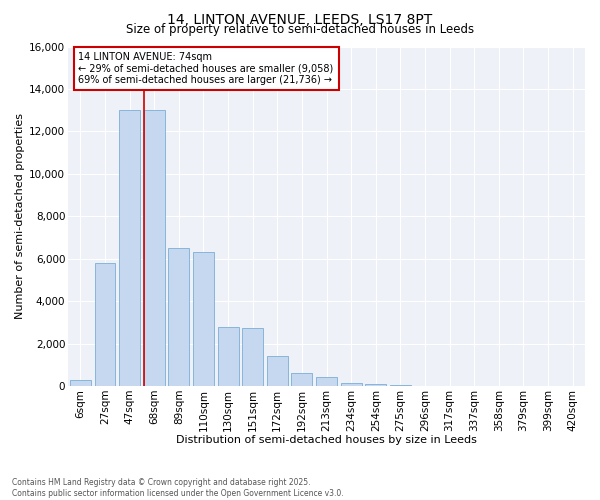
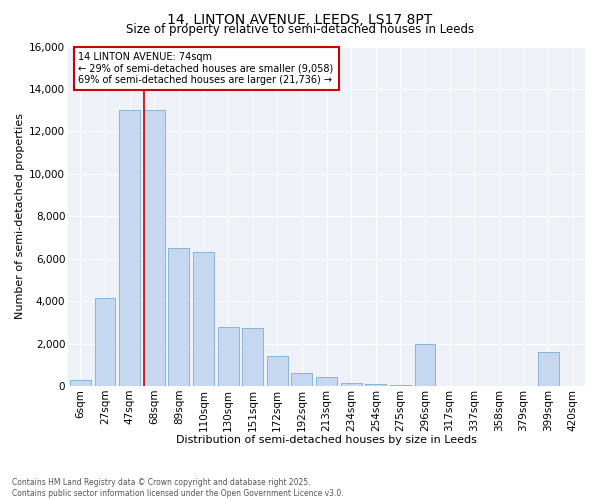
27sqm: 5,800 -> 4,150
296sqm: 20 -> 2,000
399sqm: 0 -> 1,600
